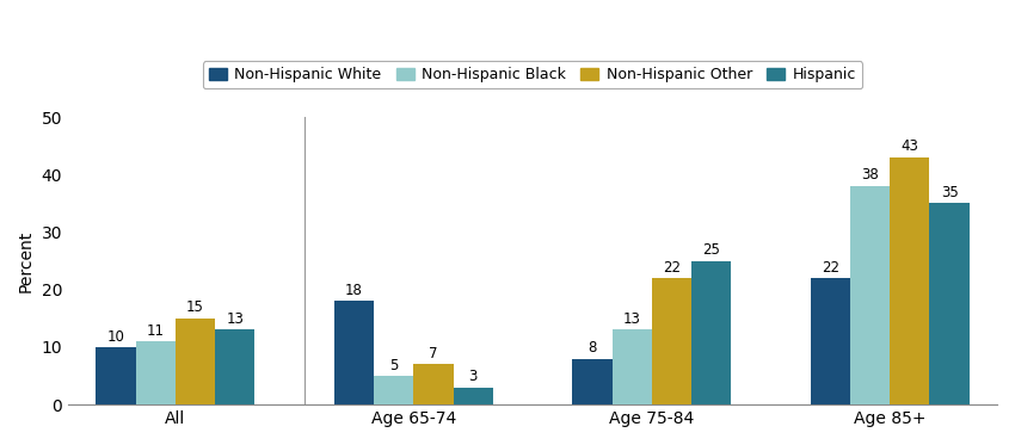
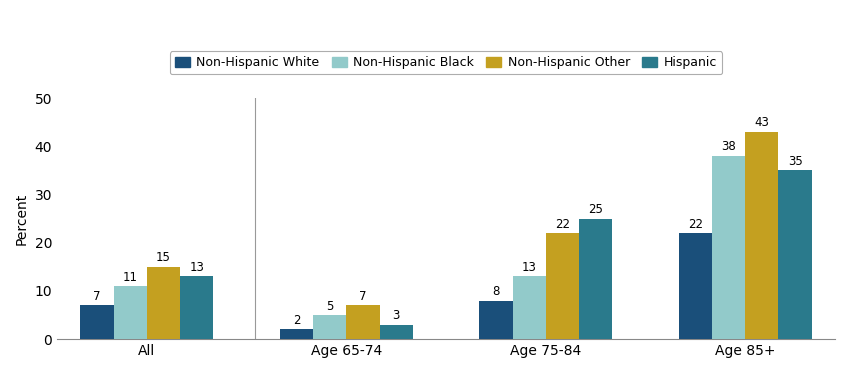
Non-Hispanic White/All: 10 -> 7
Non-Hispanic White/Age 65-74: 18 -> 2
